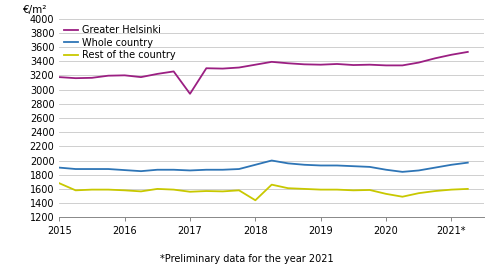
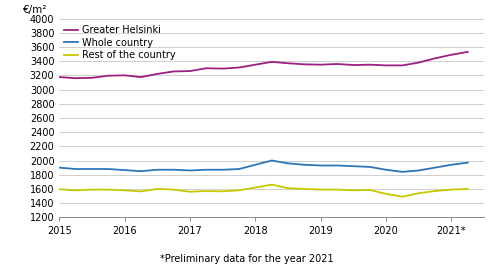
Rest of the country/2015: 1680 -> 1600
Greater Helsinki/2017: 2940 -> 3260
Rest of the country/2018: 1440 -> 1620
